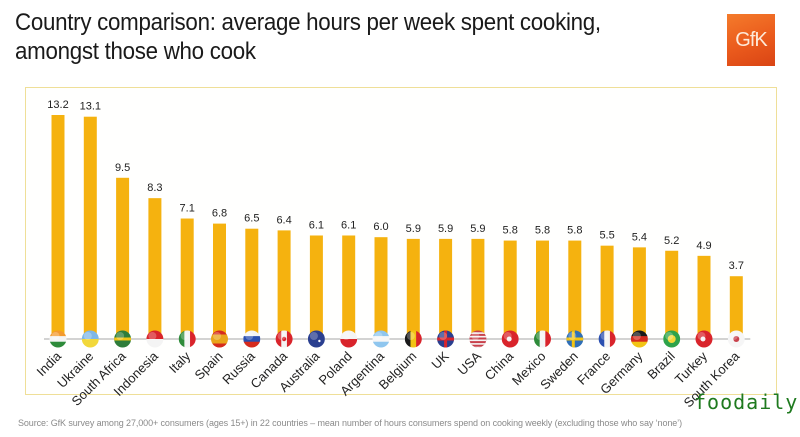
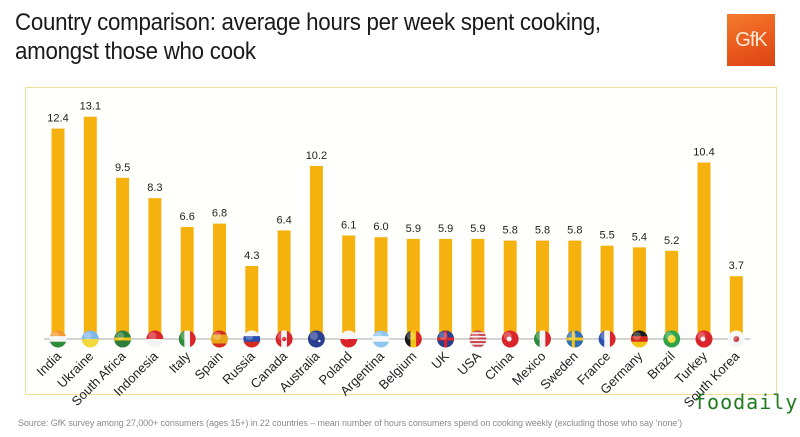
India: 13.2 -> 12.4
Italy: 7.1 -> 6.6
Russia: 6.5 -> 4.3
Australia: 6.1 -> 10.2
Turkey: 4.9 -> 10.4
